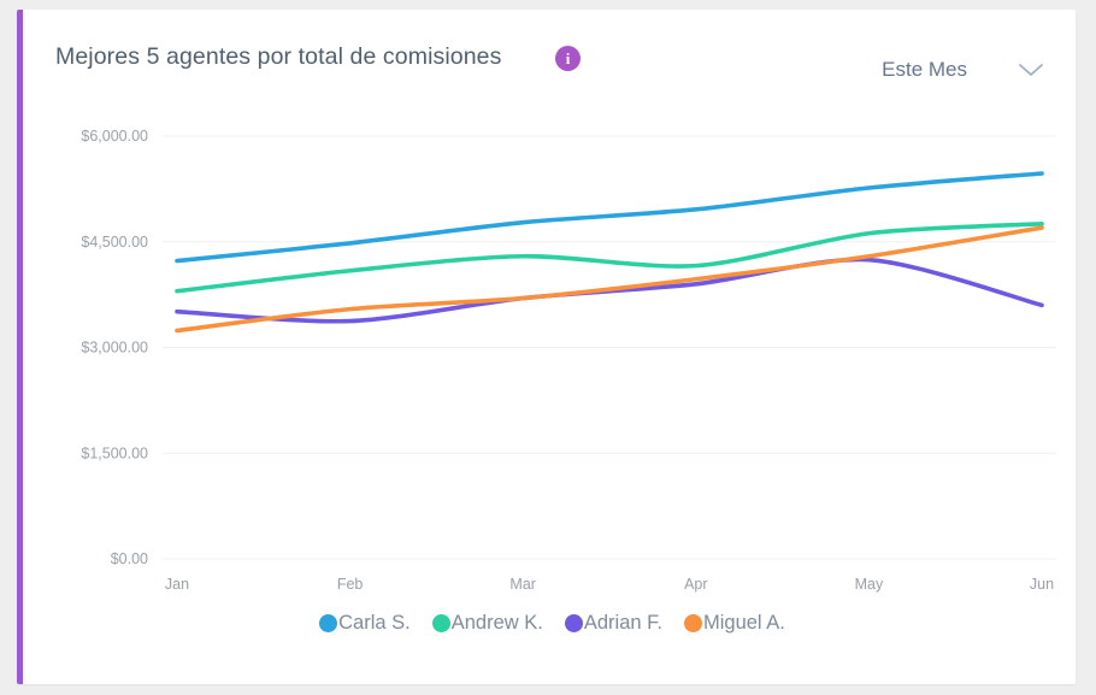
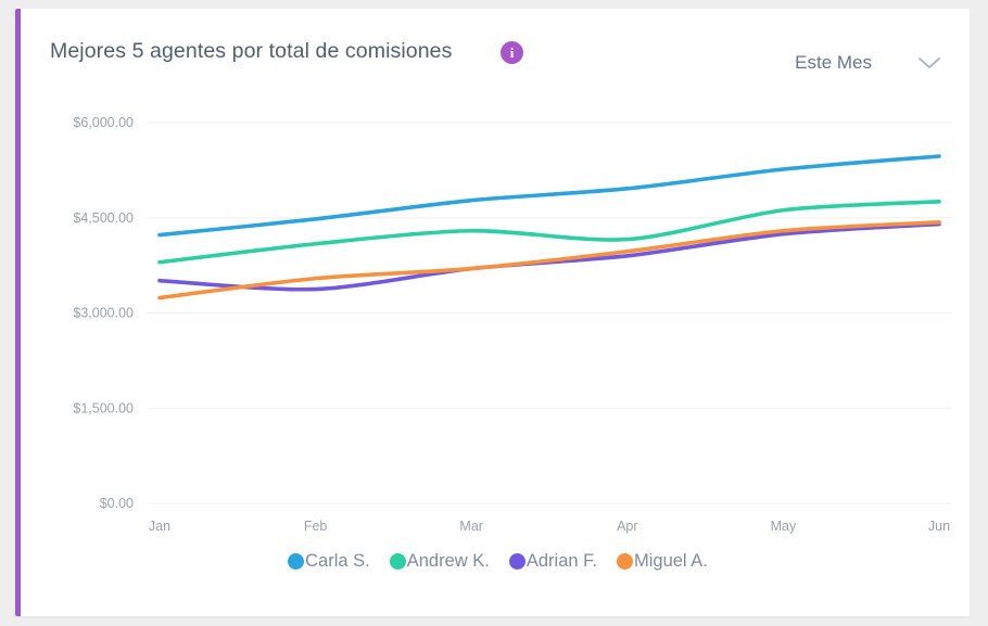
Adrian F./Jun: $3600 -> $4400
Miguel A./Jun: $4700 -> $4400
